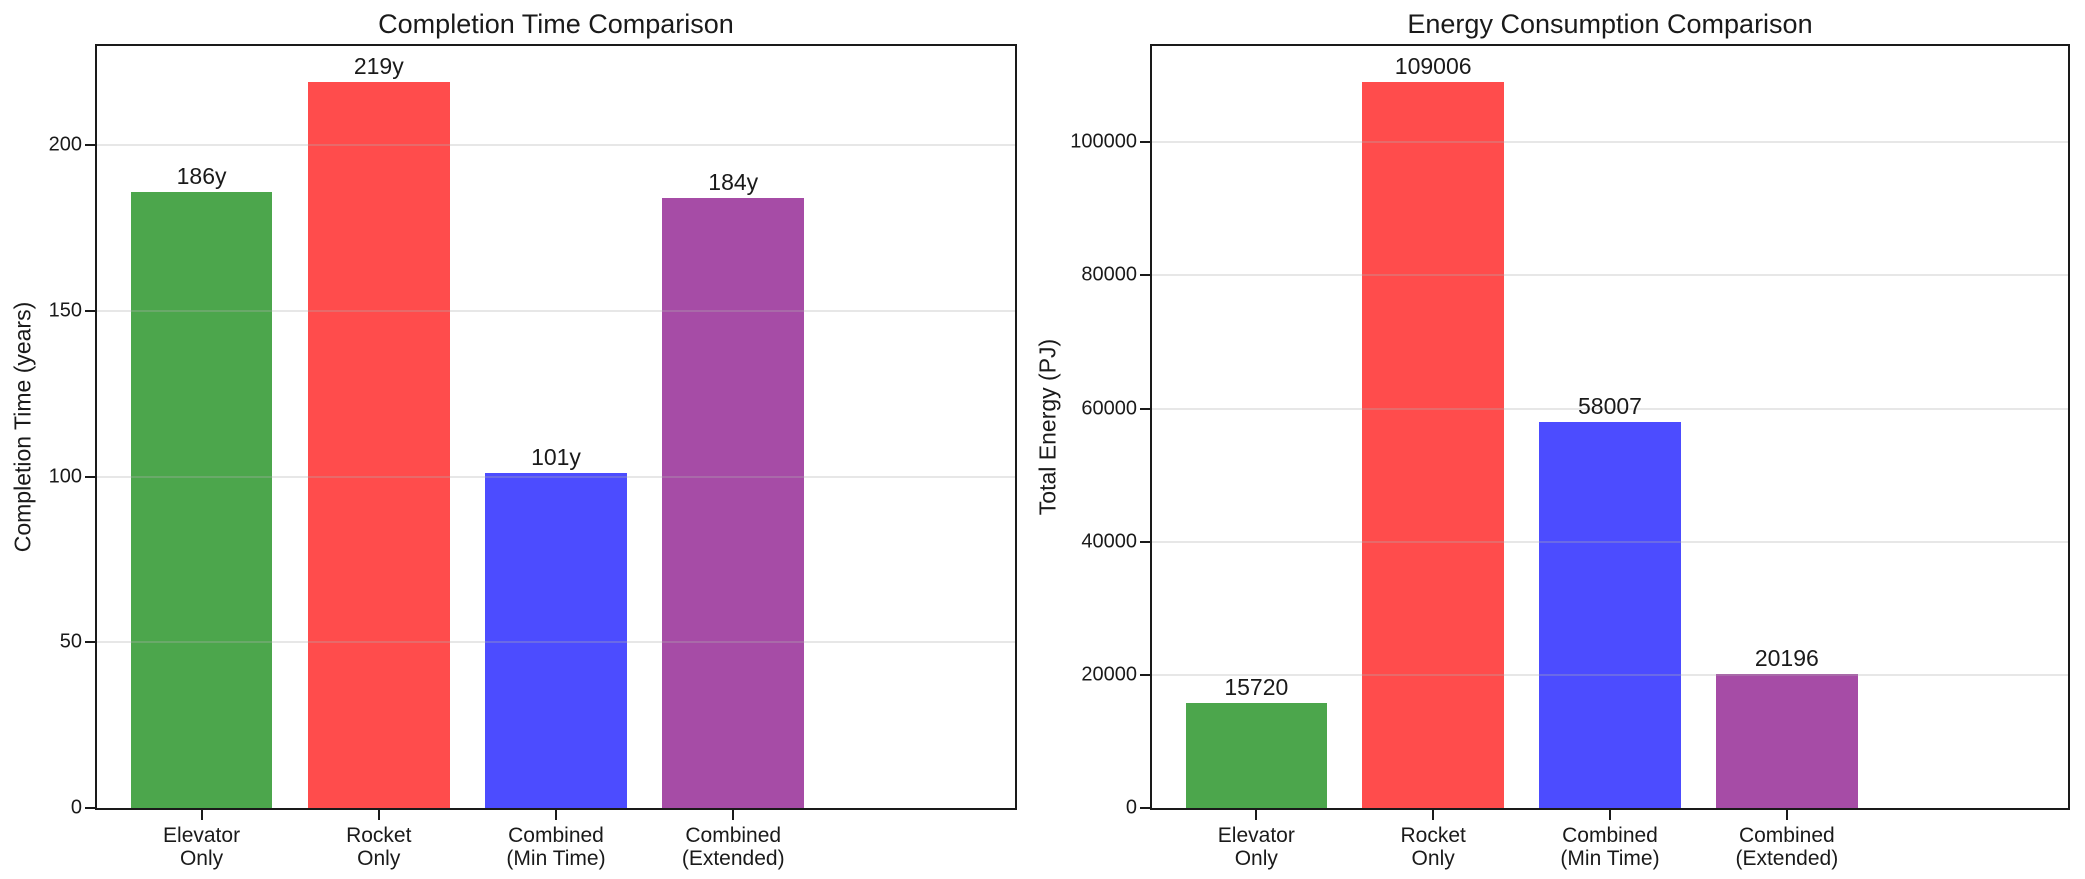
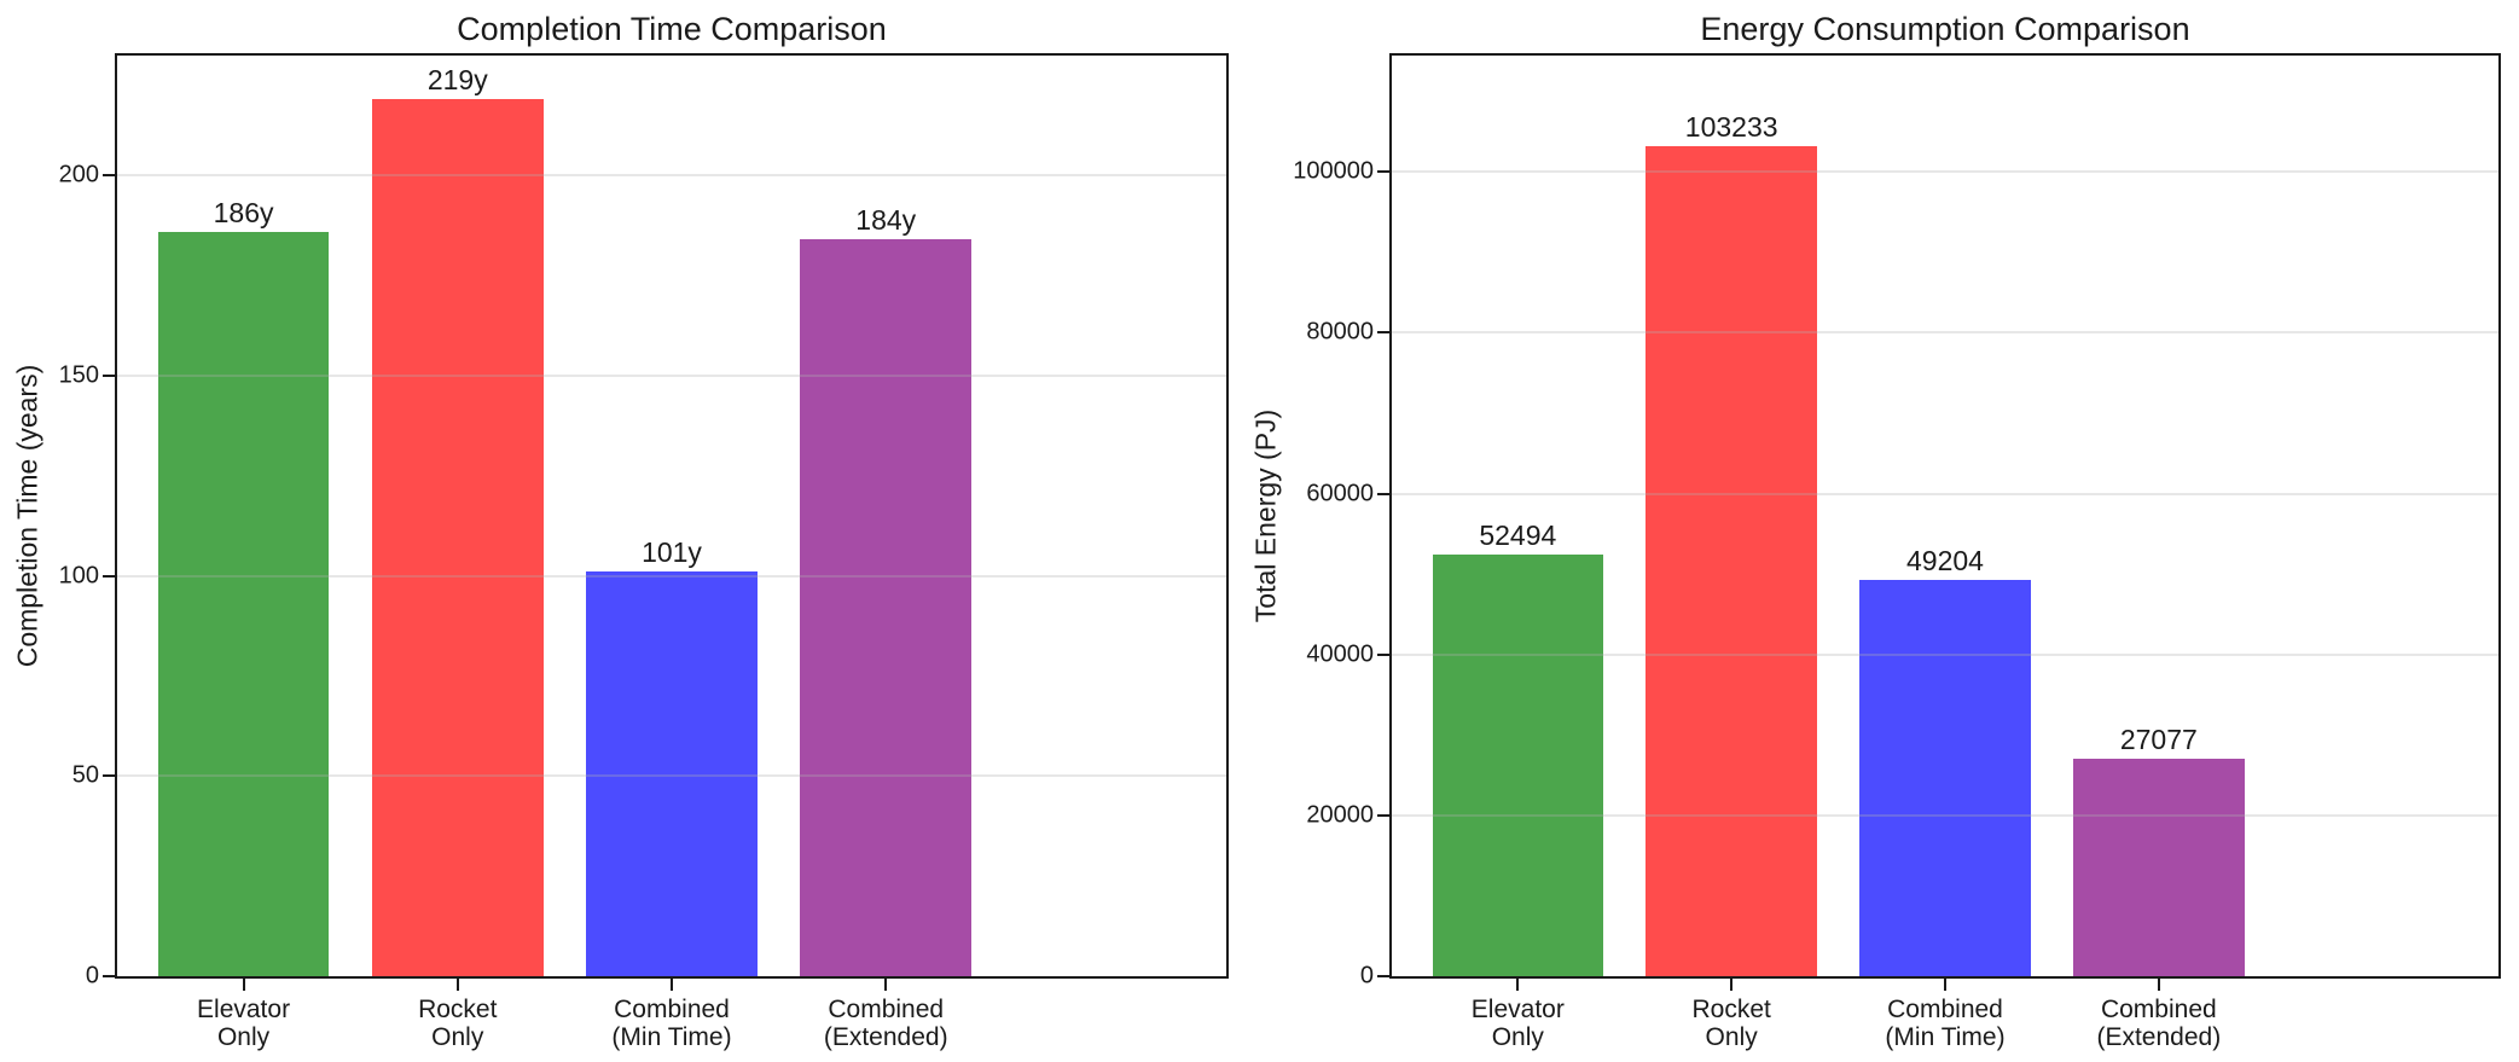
Energy Consumption Comparison/Elevator Only: 15720 -> 52494
Energy Consumption Comparison/Rocket Only: 109006 -> 103233
Energy Consumption Comparison/Combined (Min Time): 58007 -> 49204
Energy Consumption Comparison/Combined (Extended): 20196 -> 27077
